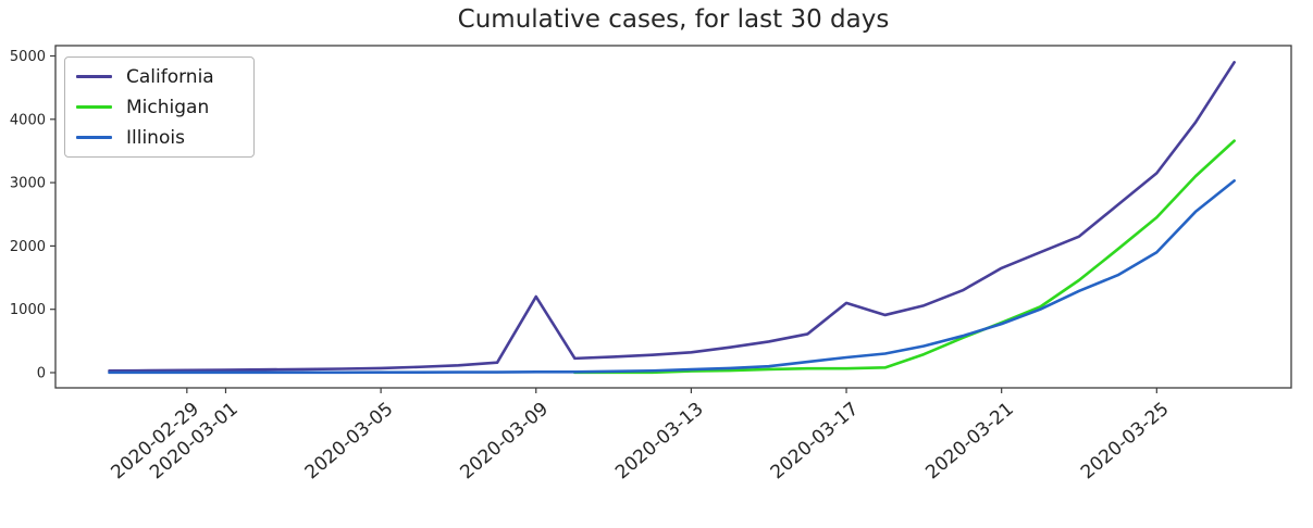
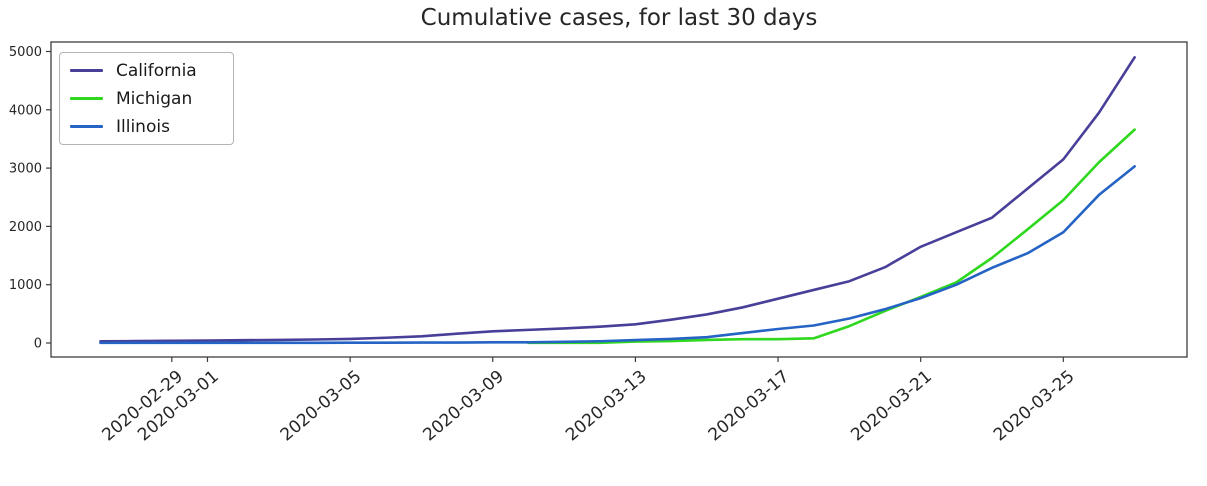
California/2020-03-09: 1200 -> 200
California/2020-03-17: 1100 -> 800
